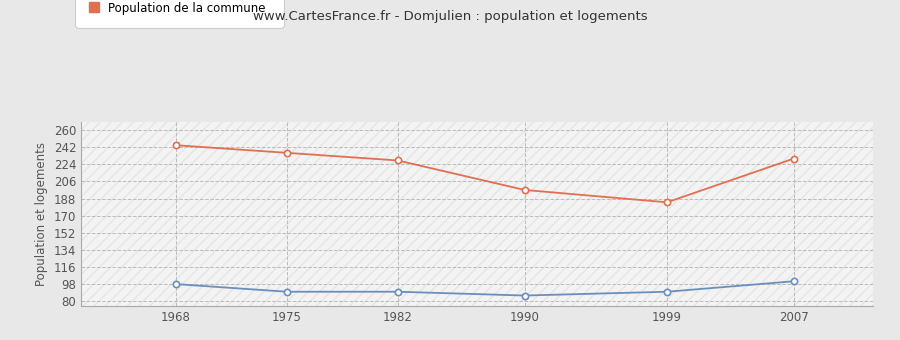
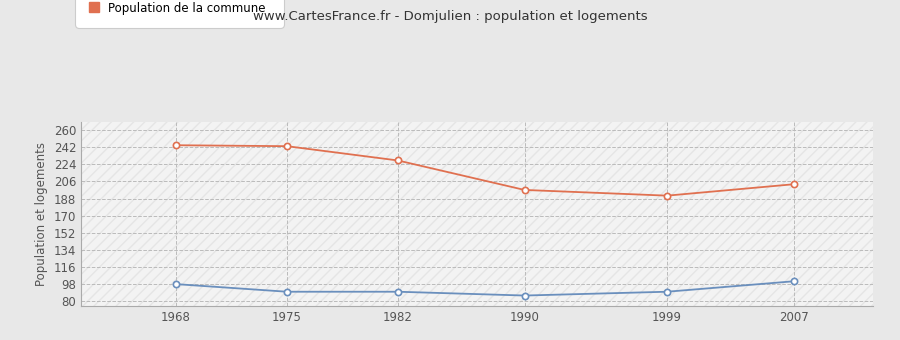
Population de la commune/1975: 236 -> 243
Population de la commune/1999: 184 -> 191
Population de la commune/2007: 230 -> 203
